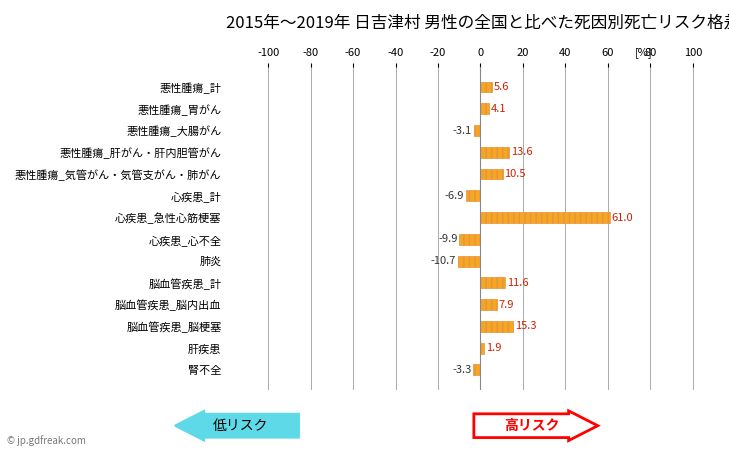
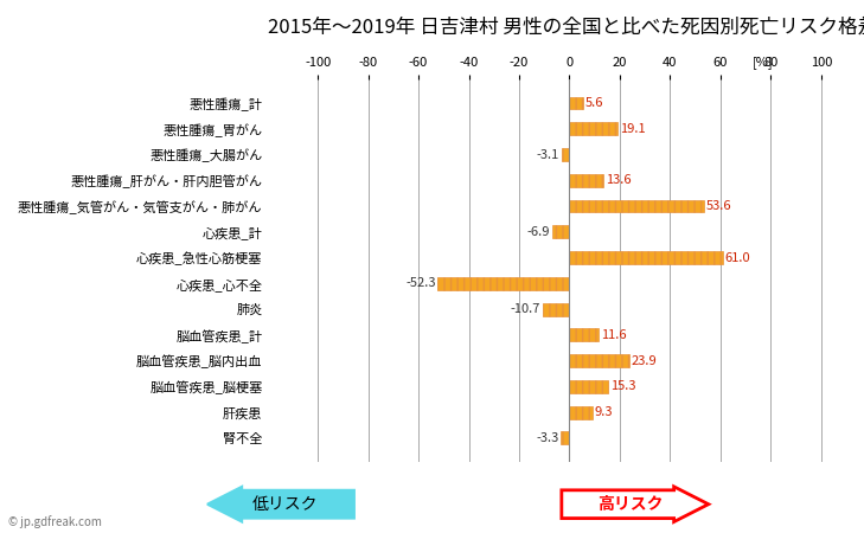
悪性腫瘍_胃がん: 4.1 -> 19.1
悪性腫瘍_気管がん・気管支がん・肺がん: 10.5 -> 53.6
心疾患_心不全: -9.9 -> -52.3
脳血管疾患_脳内出血: 7.9 -> 23.9
肝疾患: 1.9 -> 9.3
